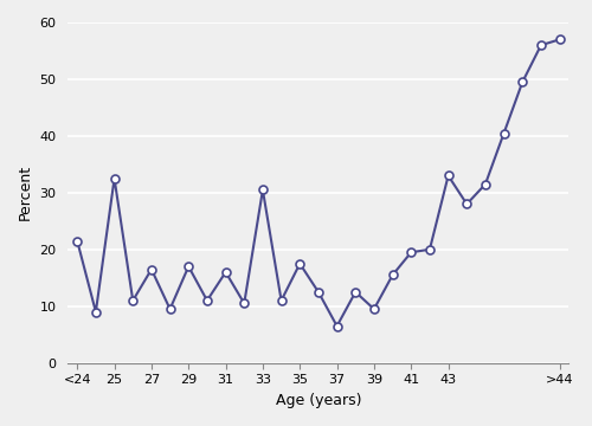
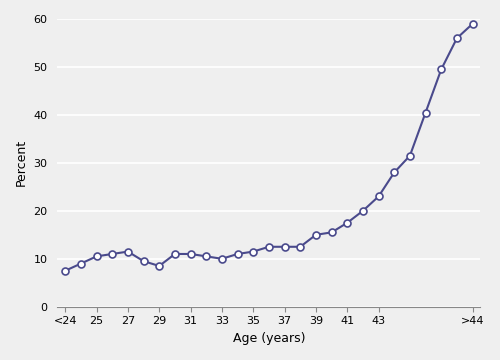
<24: 21.5 -> 7.5
25: 32.5 -> 10.5
27: 16.5 -> 11.5
29: 17.0 -> 8.5
31: 16.0 -> 11.0
33: 30.5 -> 10.0
35: 17.5 -> 11.5
37: 6.5 -> 12.5
39: 9.5 -> 15.0
41: 19.5 -> 17.5
43: 33.0 -> 23.0
>44: 57.0 -> 59.0
